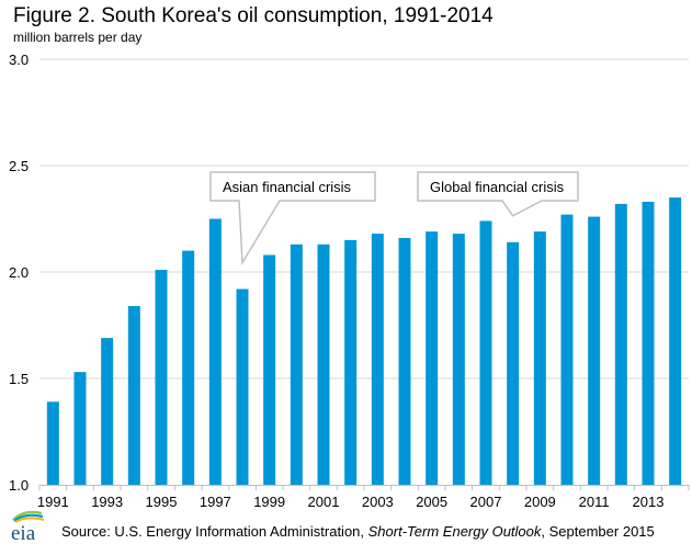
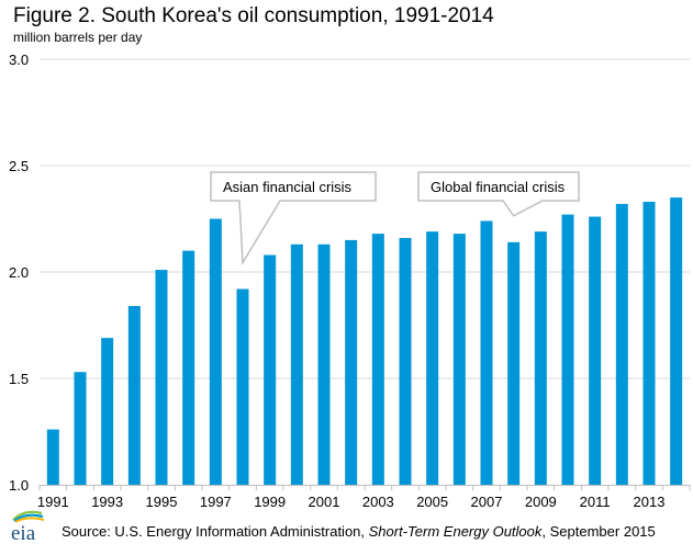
1991: 1.39 -> 1.26
